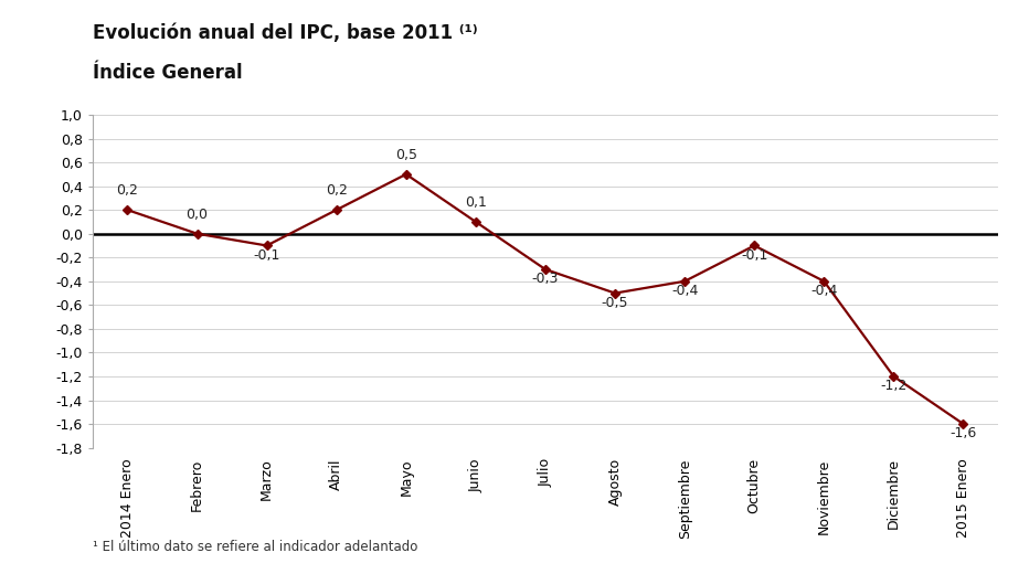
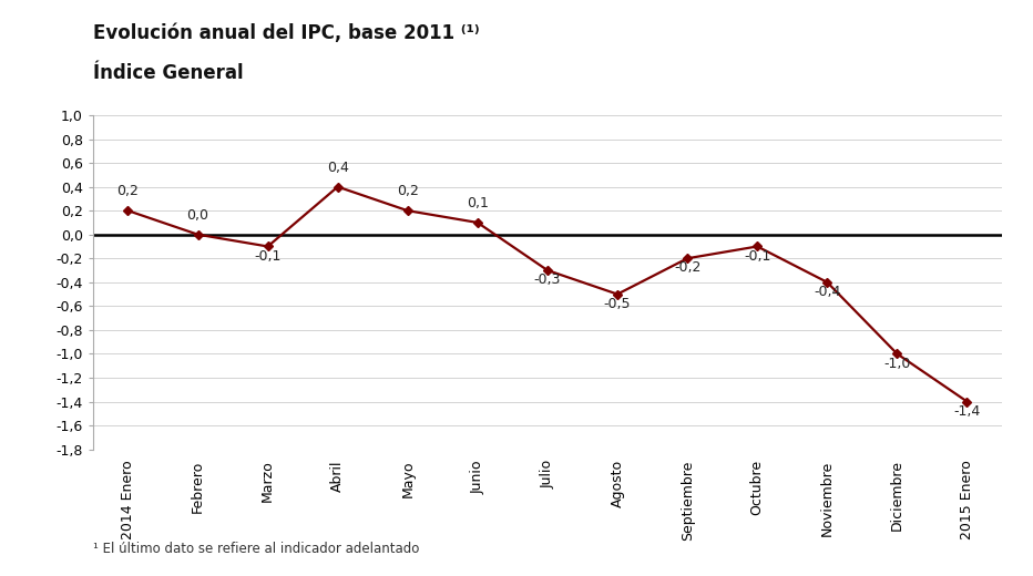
Abril: 0,2 -> 0,4
Mayo: 0,5 -> 0,2
Septiembre: -0,4 -> -0,2
Diciembre: -1,2 -> -1,0
2015 Enero: -1,6 -> -1,4
